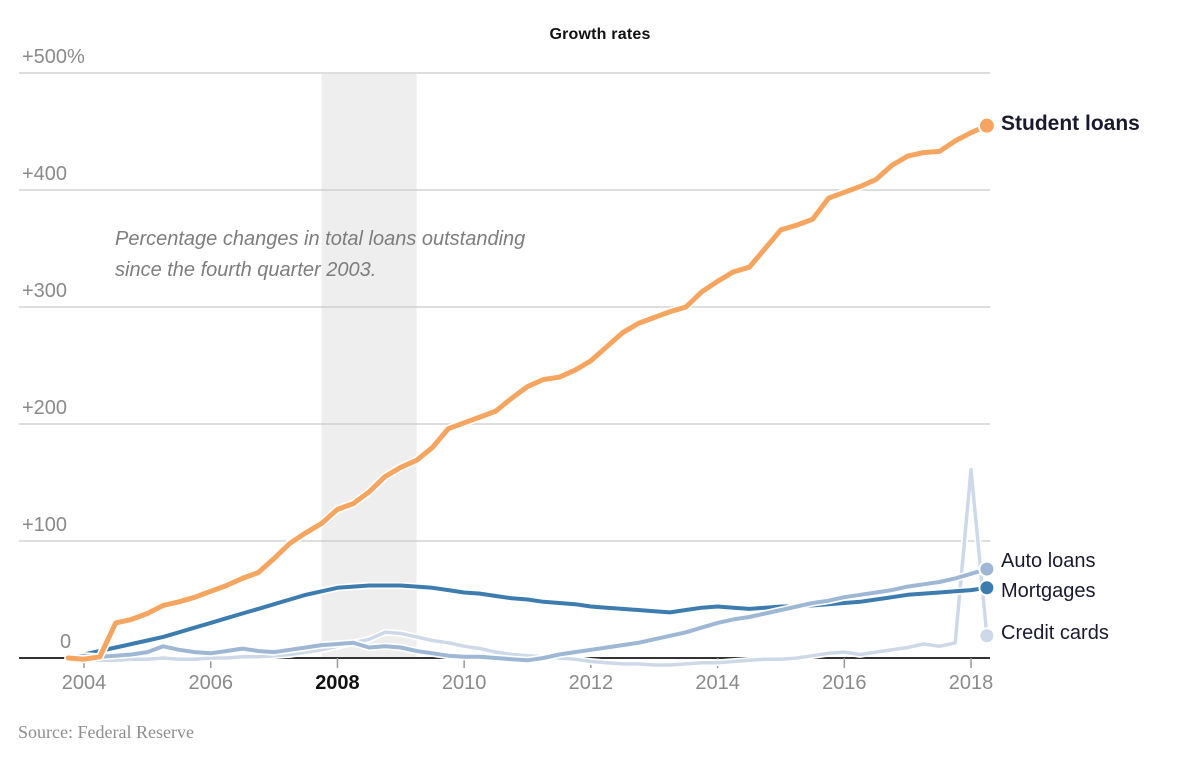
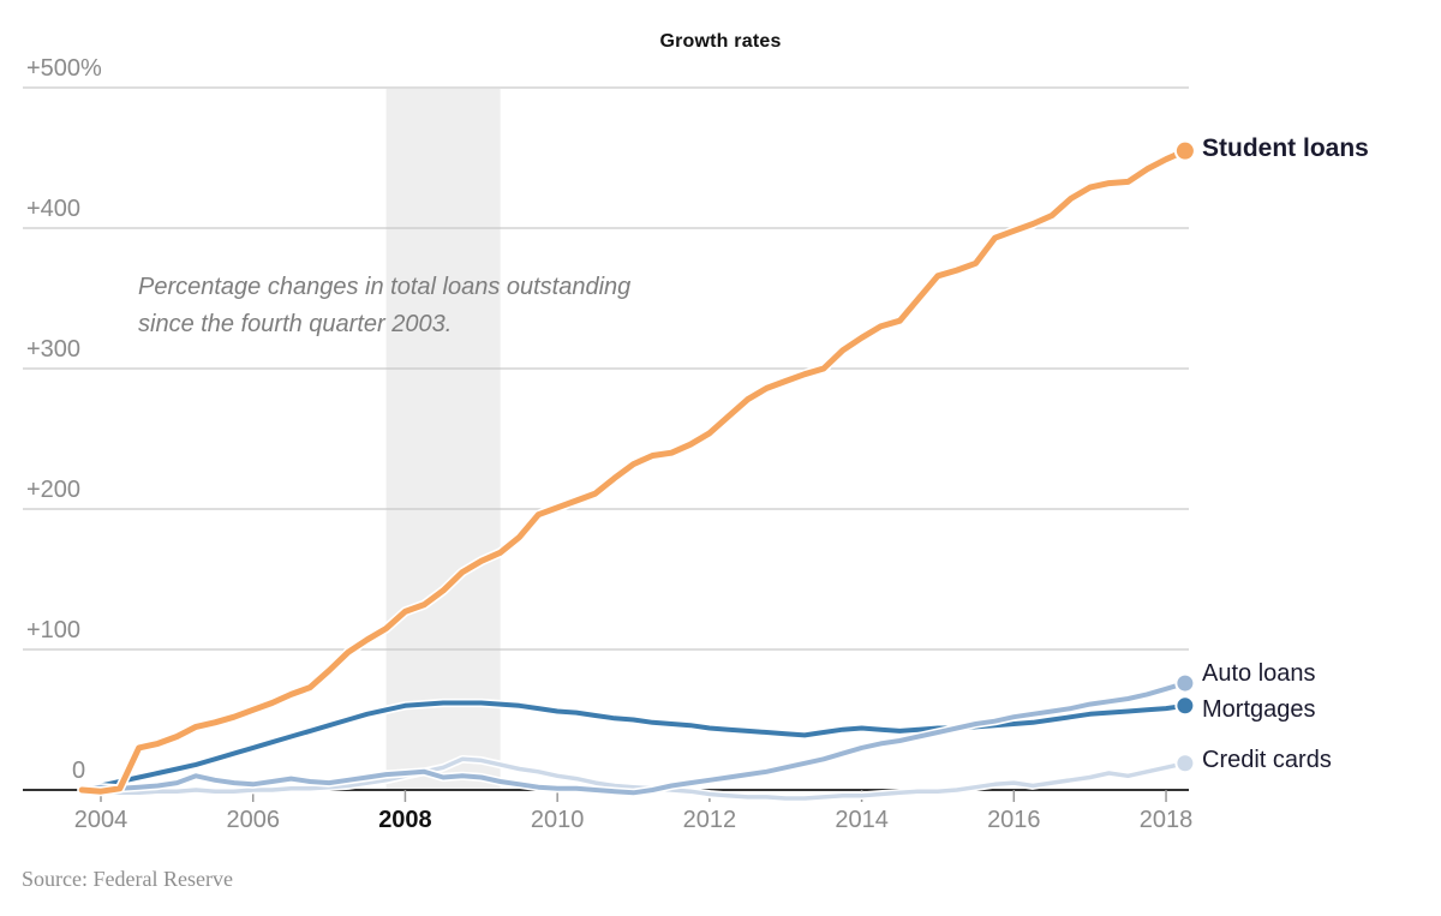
Credit cards/2018: 161% -> 16%
